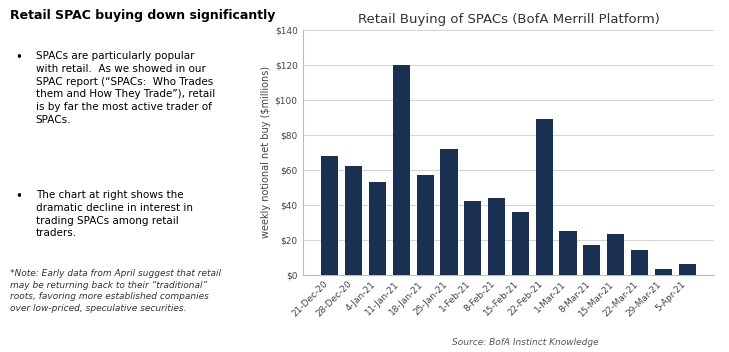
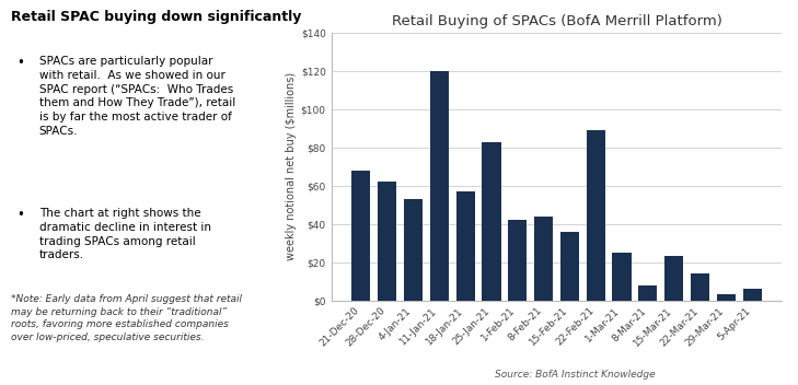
25-Jan-21: $72 -> $83
8-Mar-21: $17 -> $8
